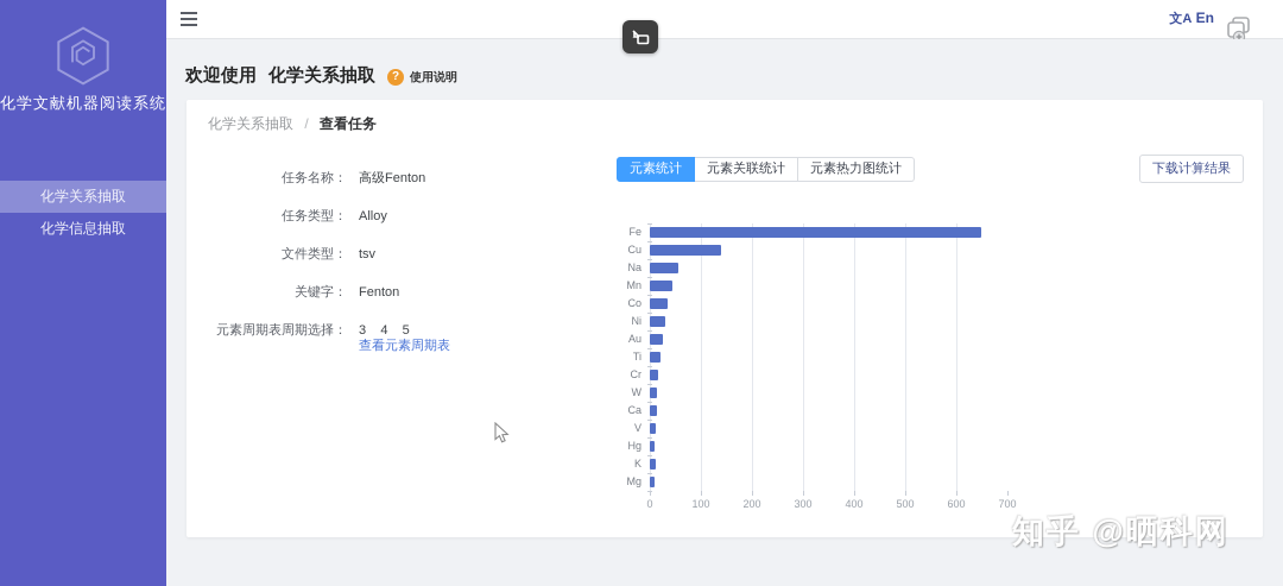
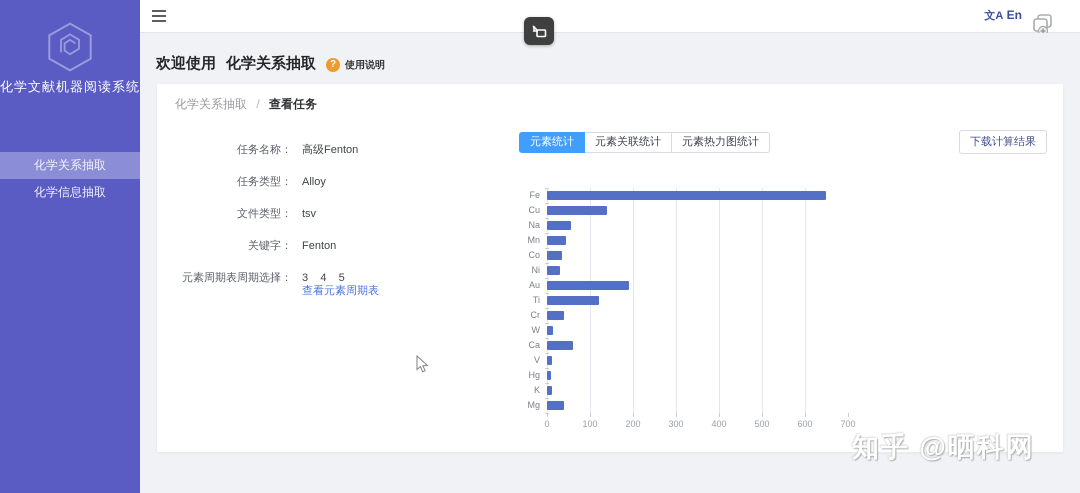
Au: 30 -> 190
Ti: 20 -> 120
Cr: 20 -> 40
Ca: 10 -> 60
Mg: 10 -> 40
